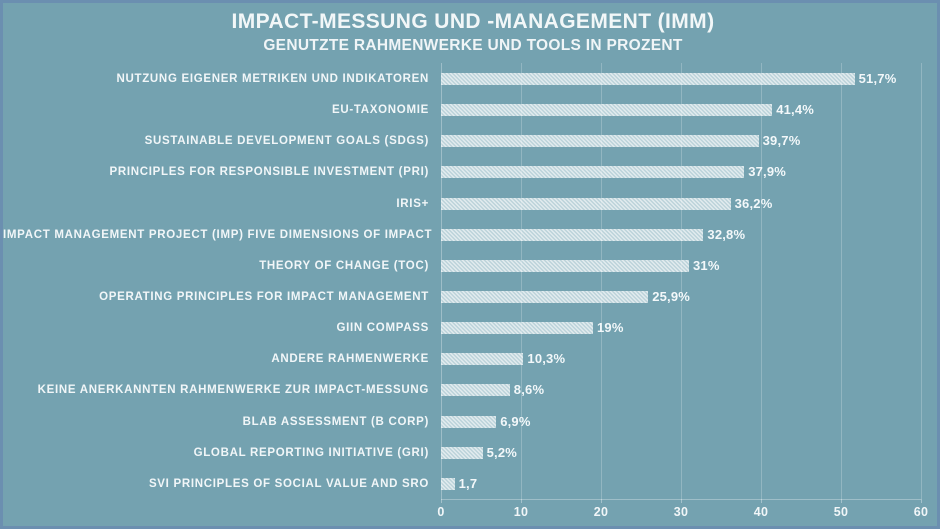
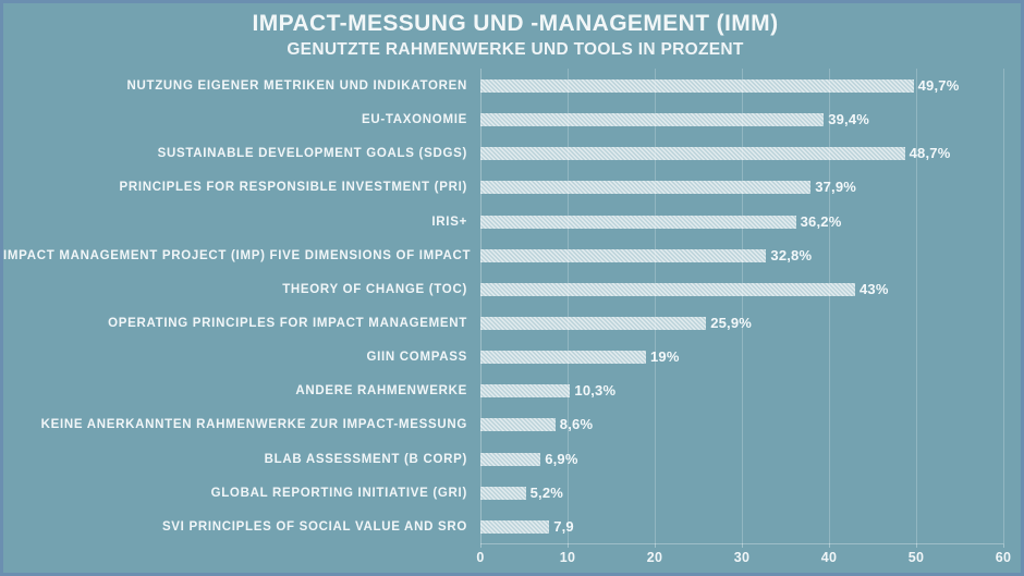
NUTZUNG EIGENER METRIKEN UND INDIKATOREN: 51,7% -> 49,7%
EU-TAXONOMIE: 41,4% -> 39,4%
SUSTAINABLE DEVELOPMENT GOALS (SDGS): 39,7% -> 48,7%
THEORY OF CHANGE (TOC): 31% -> 43%
SVI PRINCIPLES OF SOCIAL VALUE AND SRO: 1,7 -> 7,9
